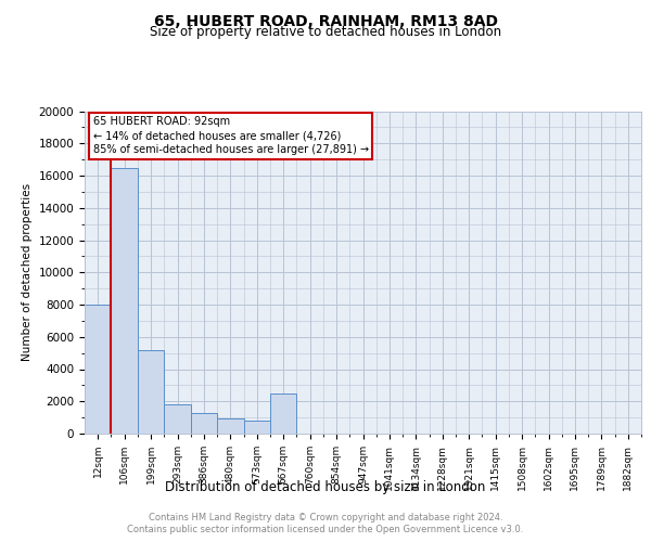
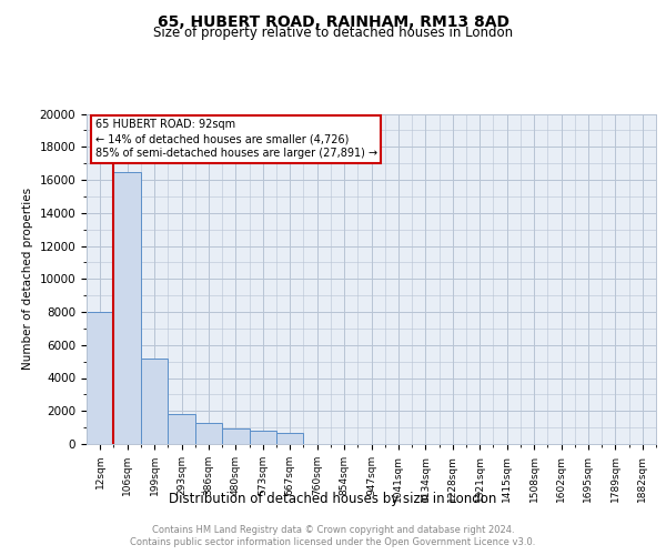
667sqm: 2500 -> 700
